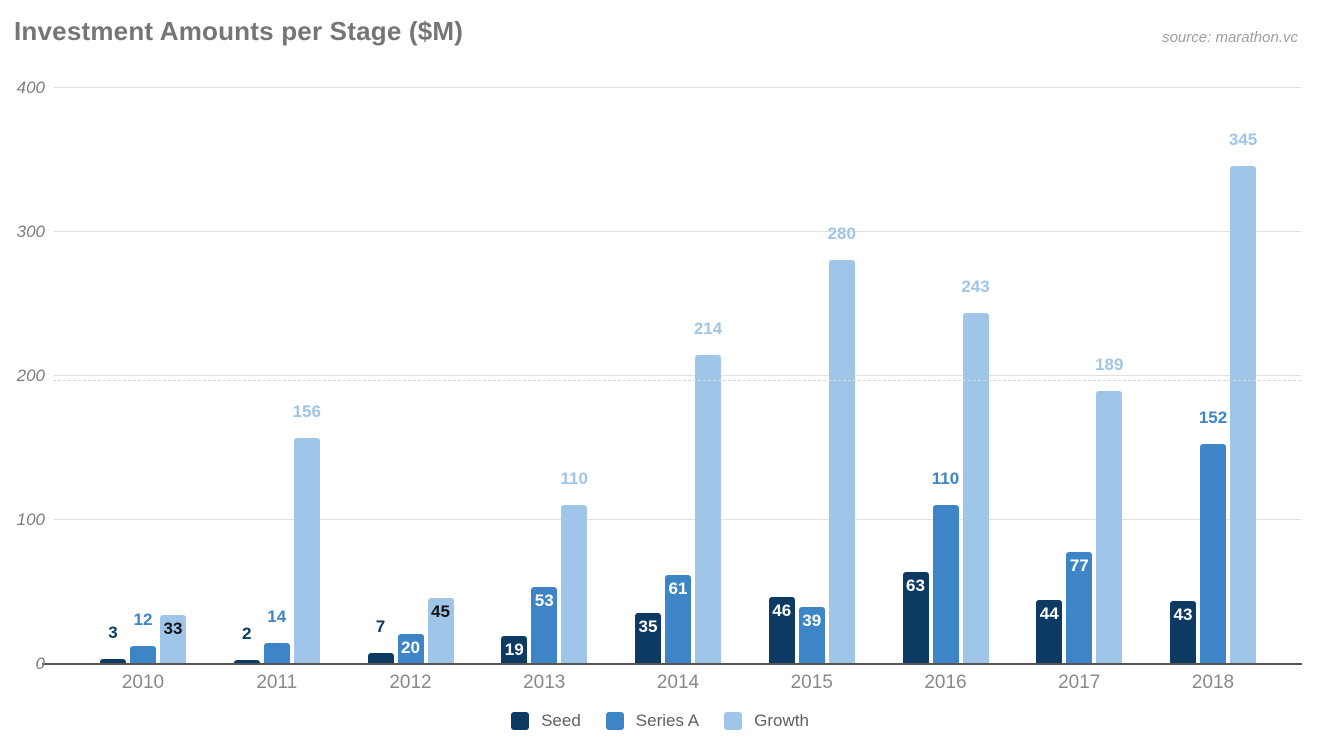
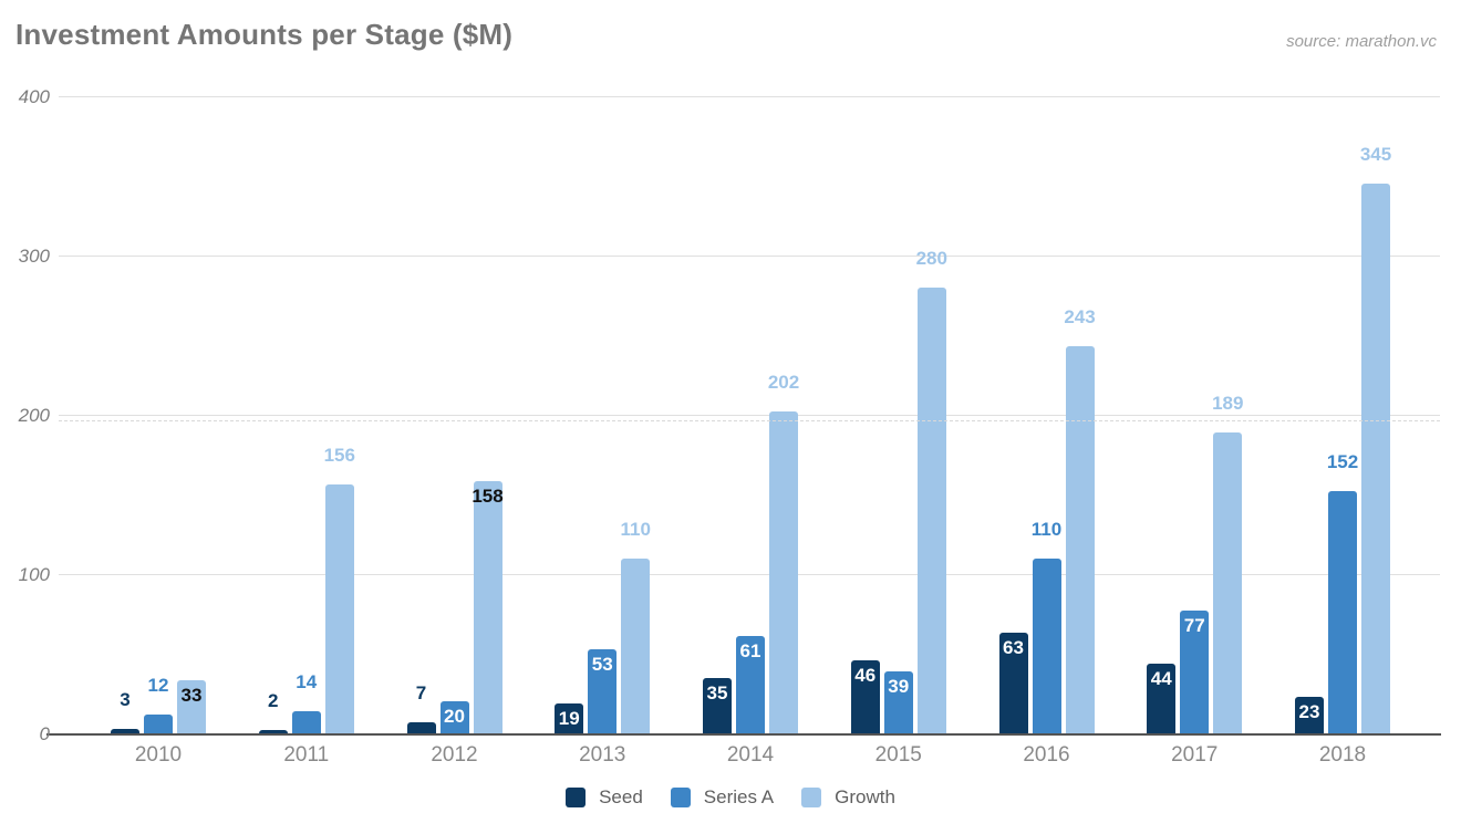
Growth/2012: 45 -> 158
Growth/2014: 214 -> 202
Seed/2018: 43 -> 23
